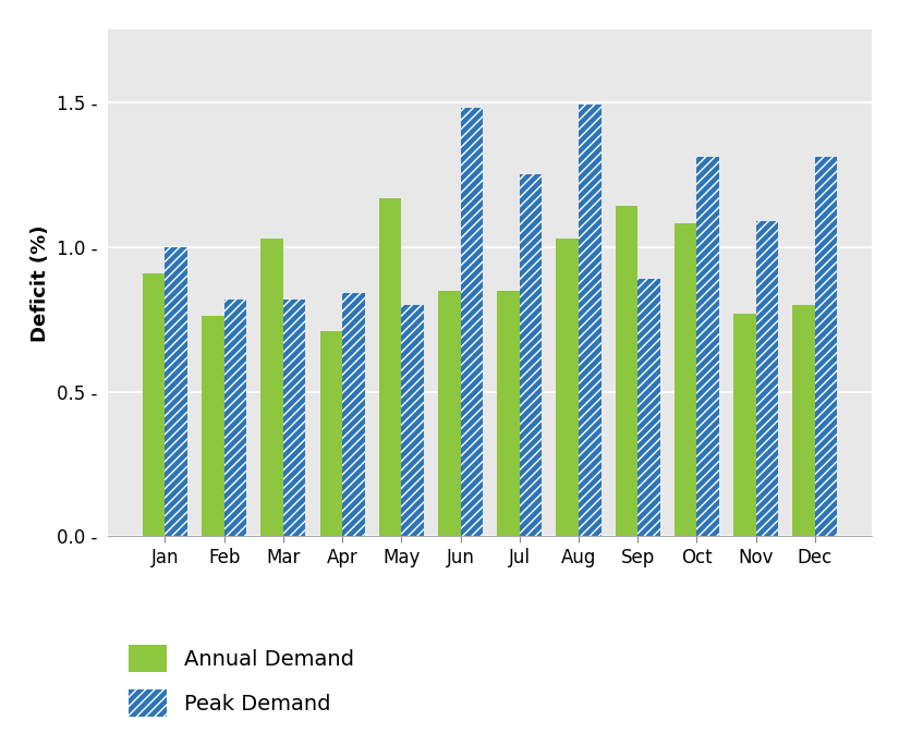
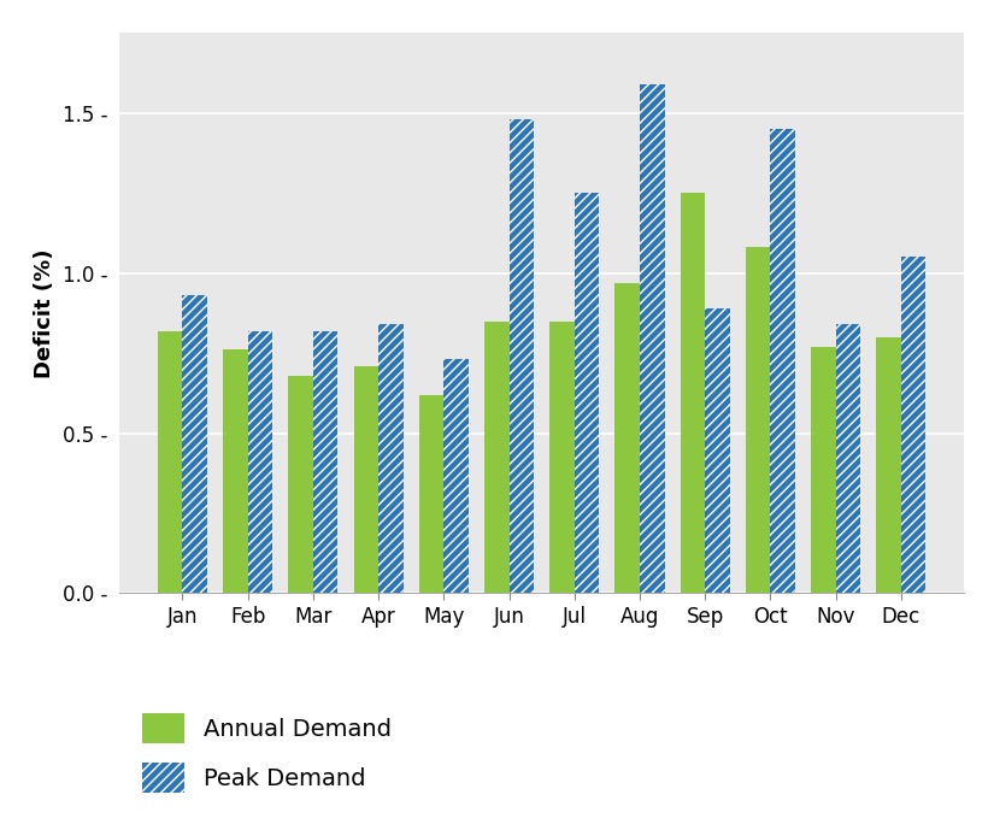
Annual Demand/Jan: 0.91 - -> 0.82 -
Peak Demand/Jan: 1.00 - -> 0.93 -
Annual Demand/Mar: 1.03 - -> 0.68 -
Annual Demand/May: 1.17 - -> 0.62 -
Peak Demand/May: 0.80 - -> 0.73 -
Annual Demand/Aug: 1.03 - -> 0.97 -
Peak Demand/Aug: 1.49 - -> 1.59 -
Annual Demand/Sep: 1.14 - -> 1.25 -
Peak Demand/Oct: 1.31 - -> 1.45 -
Peak Demand/Nov: 1.09 - -> 0.84 -
Peak Demand/Dec: 1.31 - -> 1.05 -
